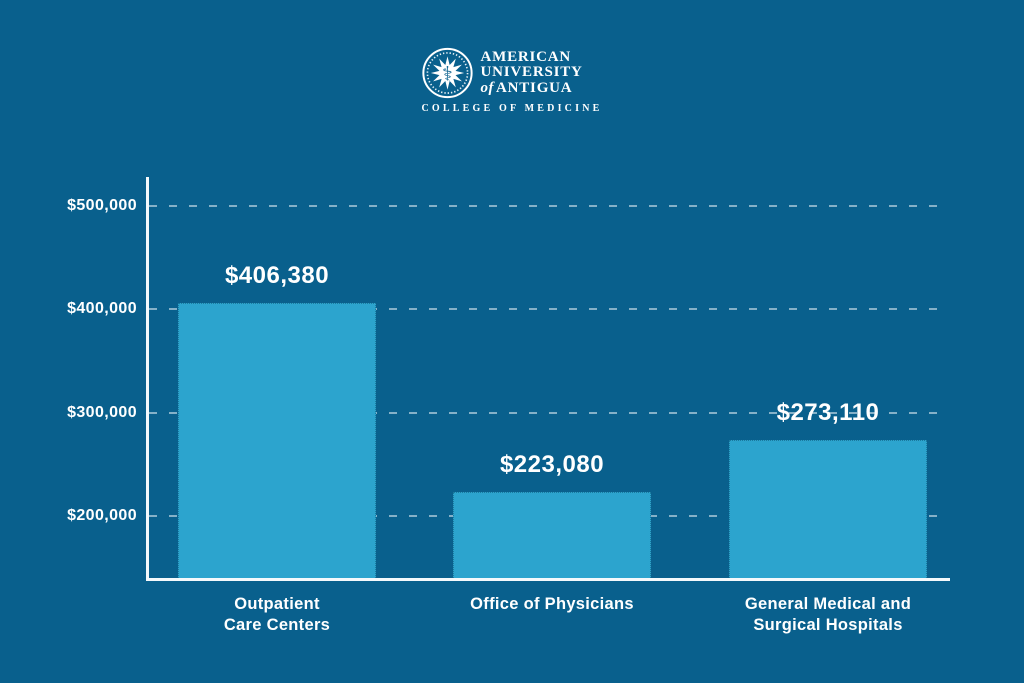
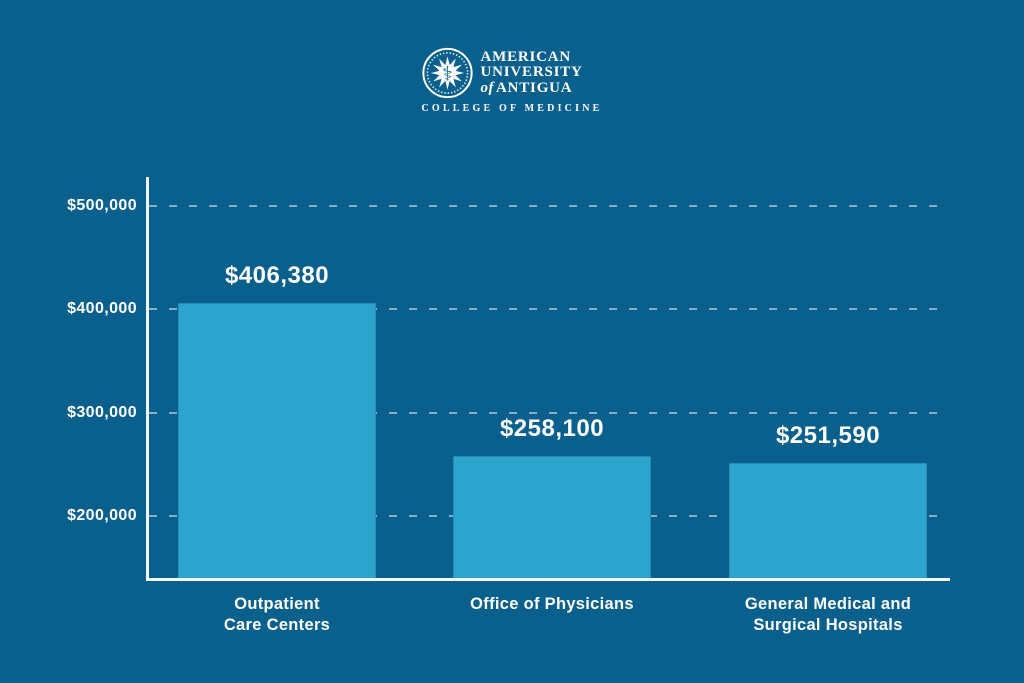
Office of Physicians: $223,080 -> $258,100
General Medical and Surgical Hospitals: $273,110 -> $251,590
